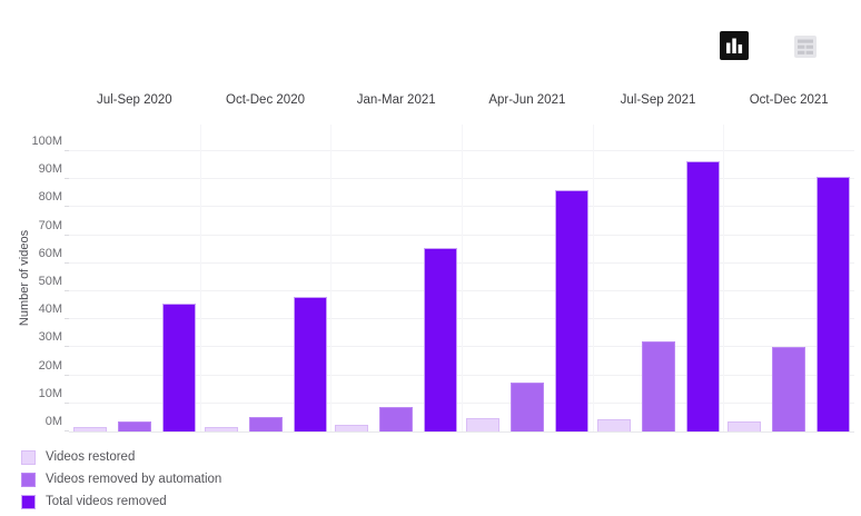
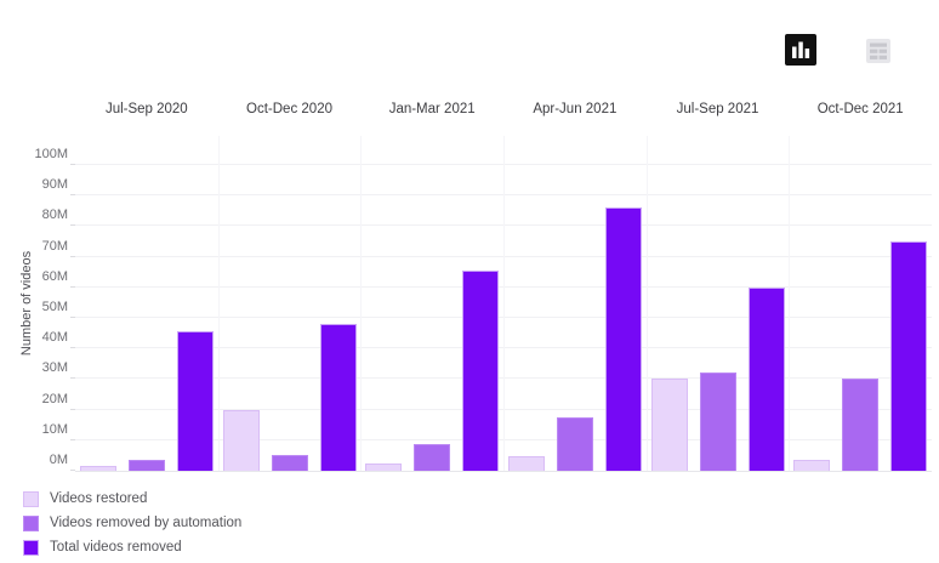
Videos restored/Oct-Dec 2020: 2M -> 20M
Videos restored/Jul-Sep 2021: 4M -> 30M
Total videos removed/Jul-Sep 2021: 96M -> 60M
Total videos removed/Oct-Dec 2021: 91M -> 75M
